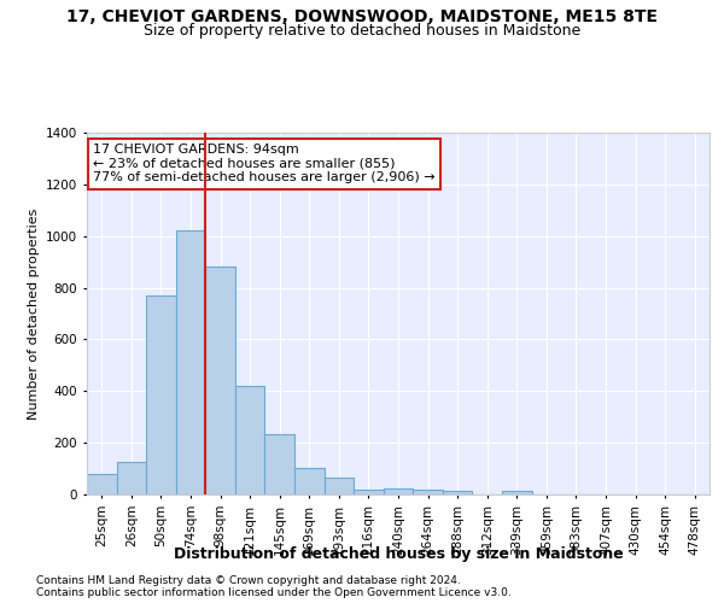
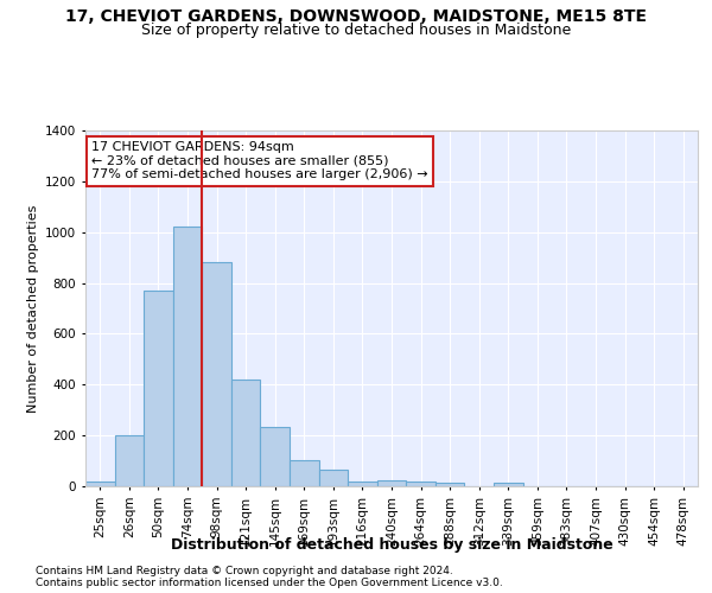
25sqm: 80 -> 20
26sqm: 125 -> 200
